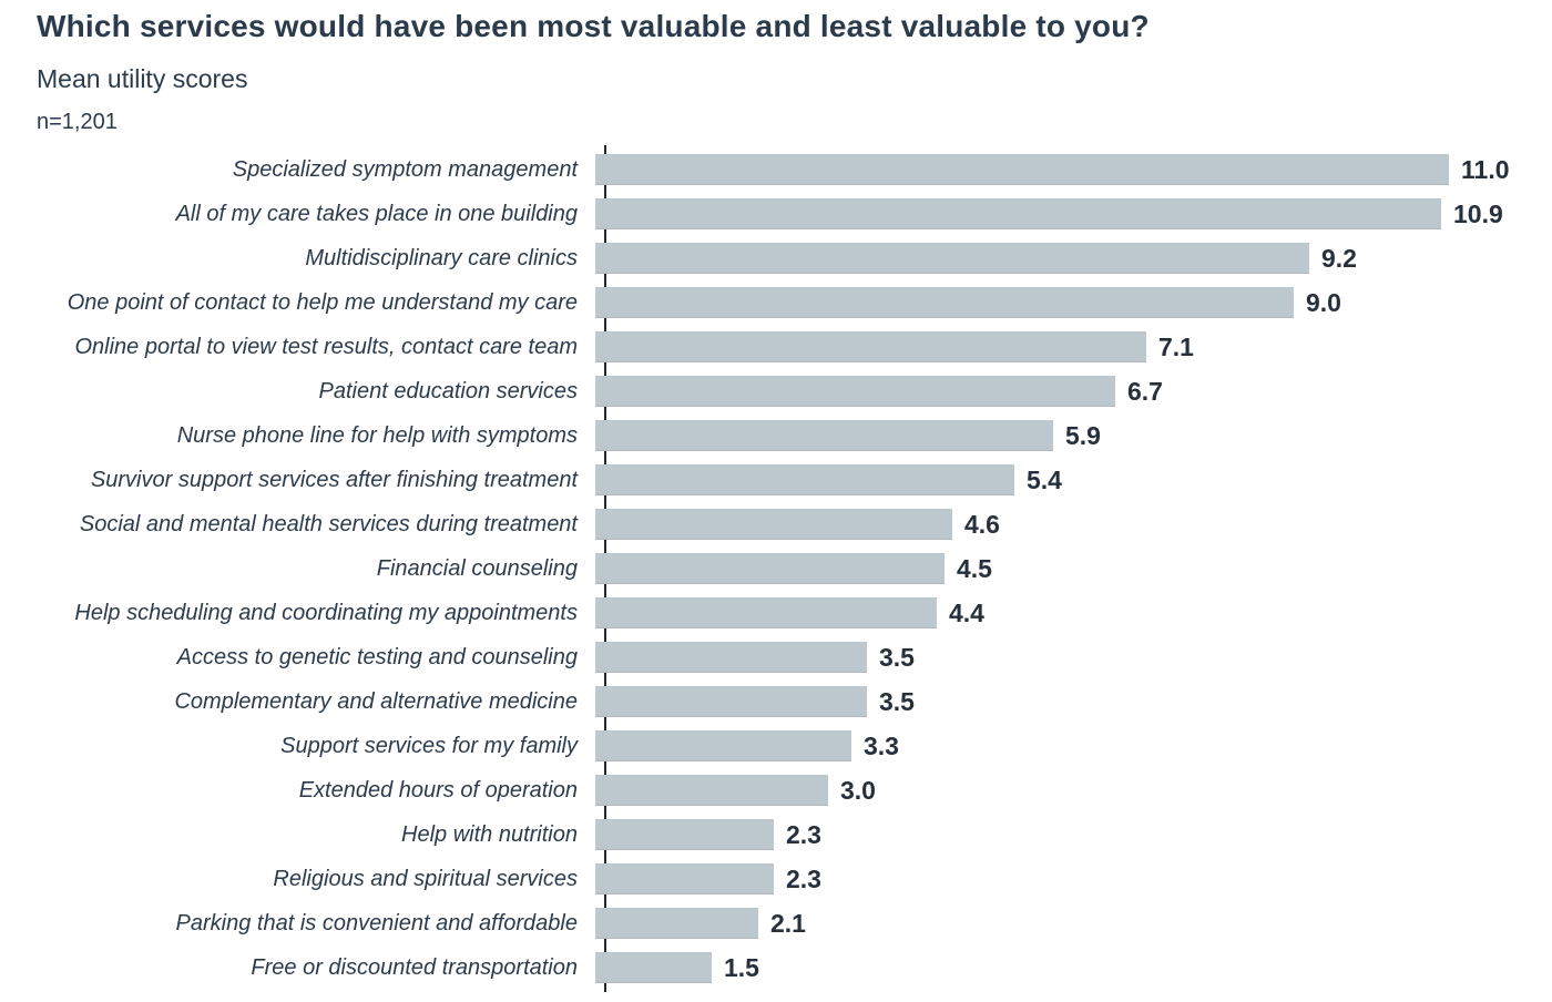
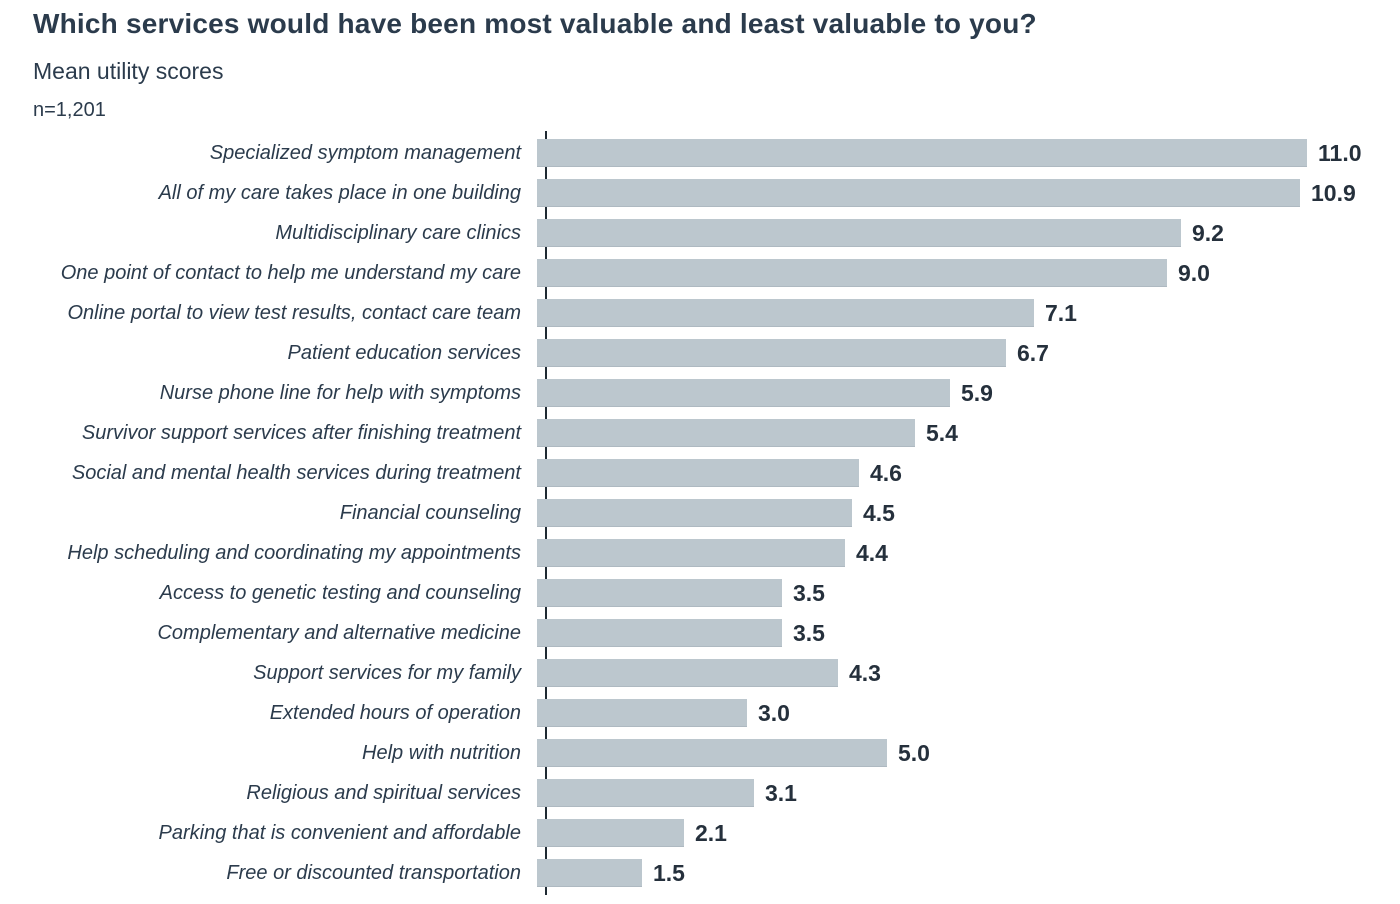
Support services for my family: 3.3 -> 4.3
Help with nutrition: 2.3 -> 5.0
Religious and spiritual services: 2.3 -> 3.1
